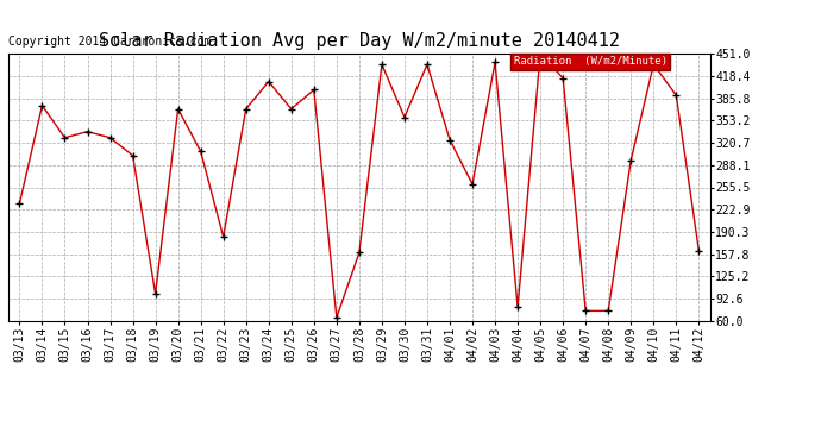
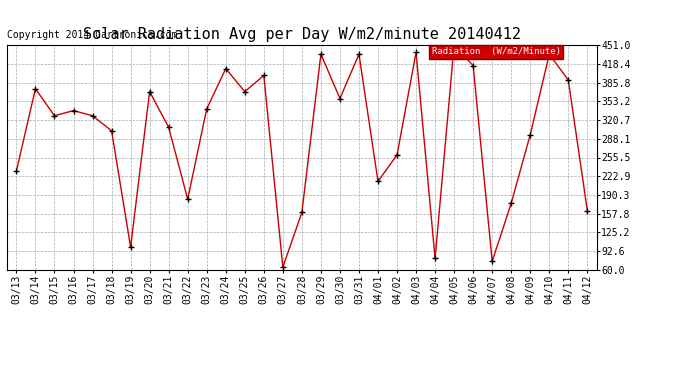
03/23: 370 -> 340
04/01: 325 -> 214
04/08: 75 -> 176
